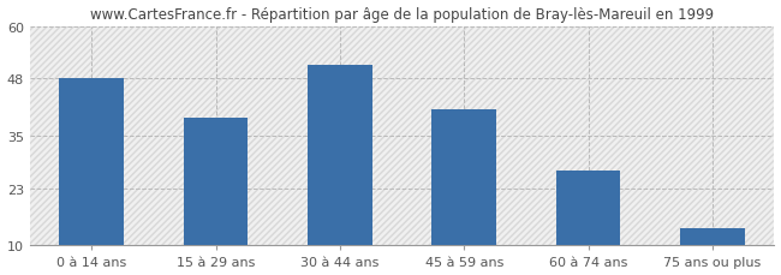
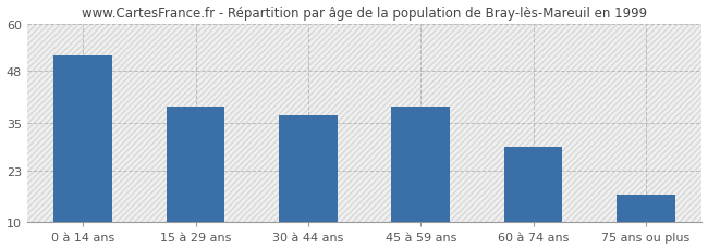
0 à 14 ans: 48 -> 52
30 à 44 ans: 51 -> 37
45 à 59 ans: 41 -> 39
60 à 74 ans: 27 -> 29
75 ans ou plus: 14 -> 17
